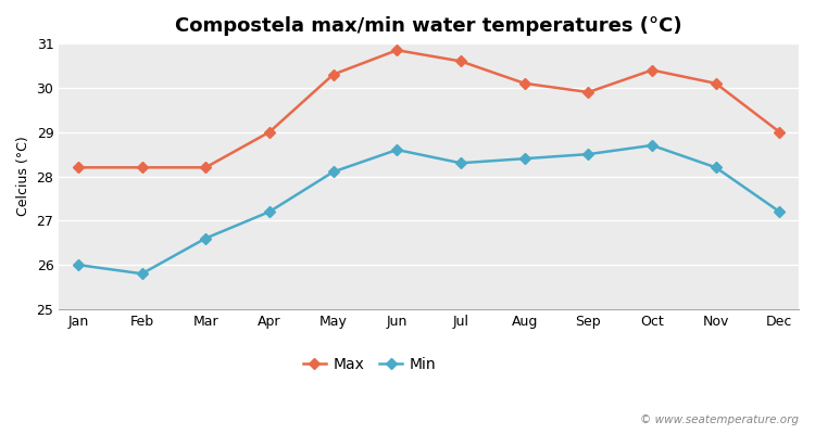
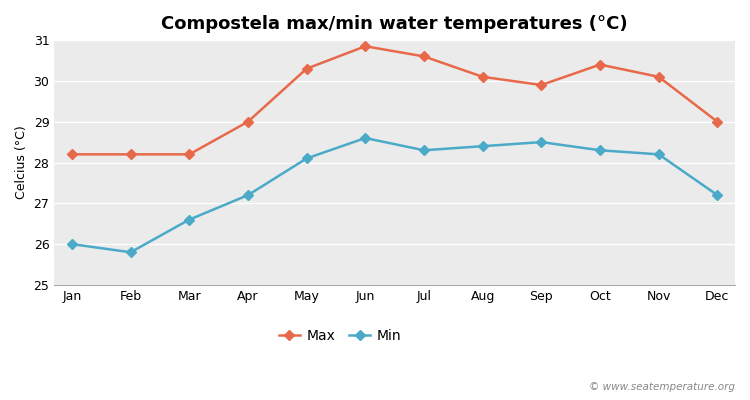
Min/Oct: 28.7 -> 28.3
